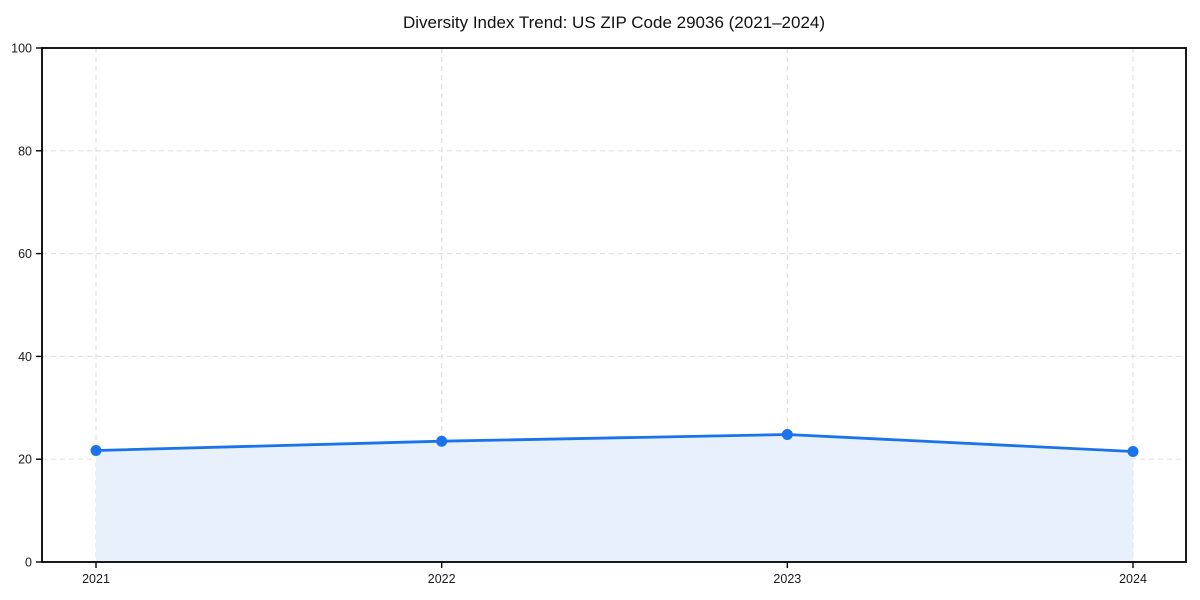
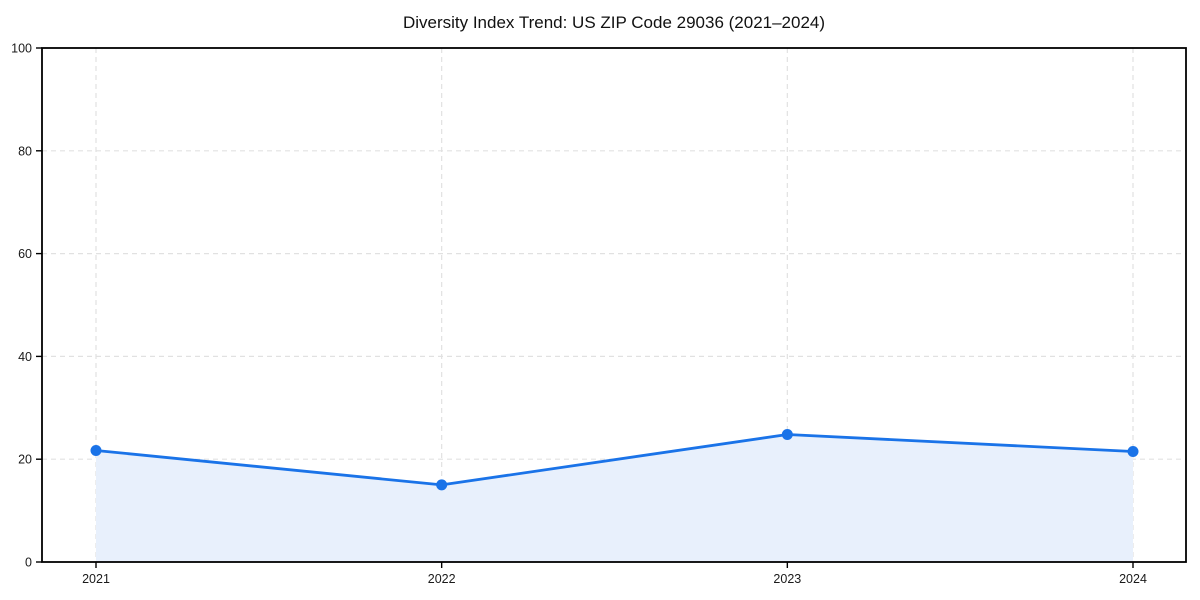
2022: 24 -> 15
